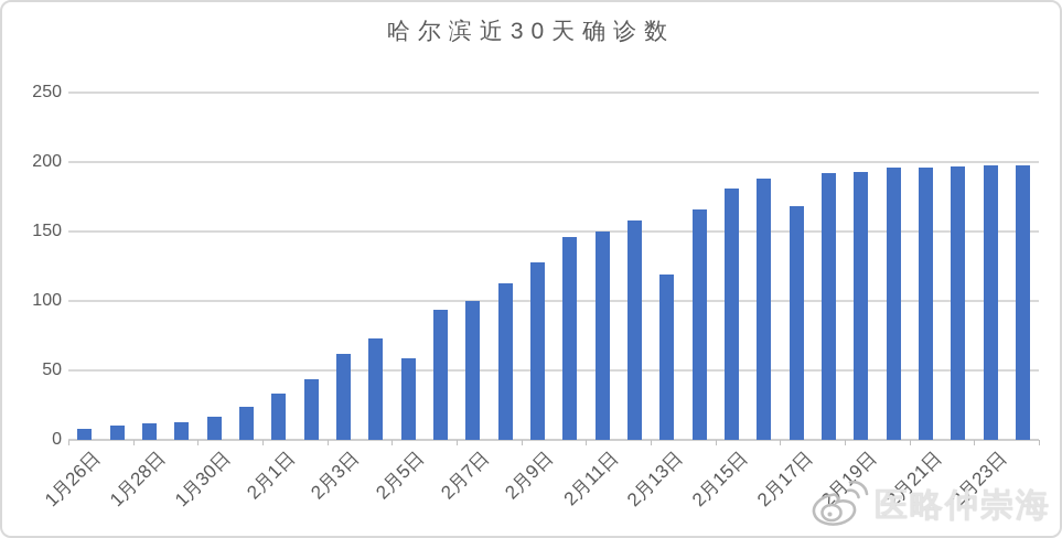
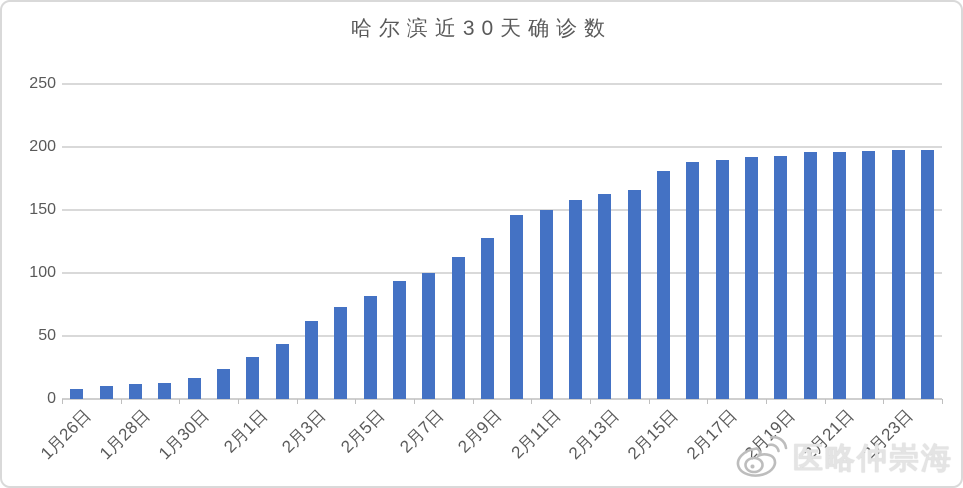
2月5日: 59 -> 82
2月13日: 119 -> 163
2月17日: 168 -> 190
